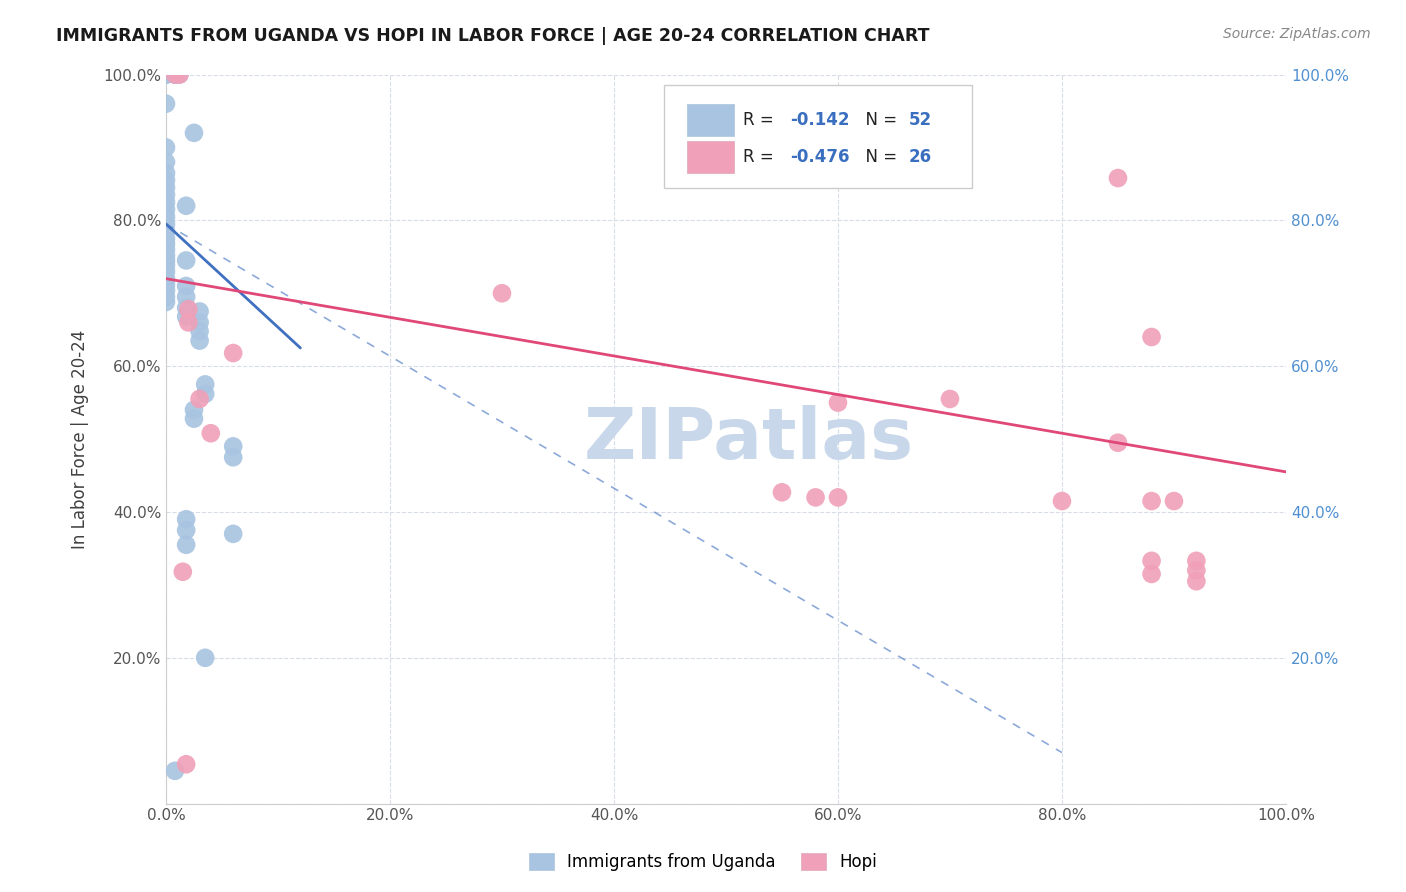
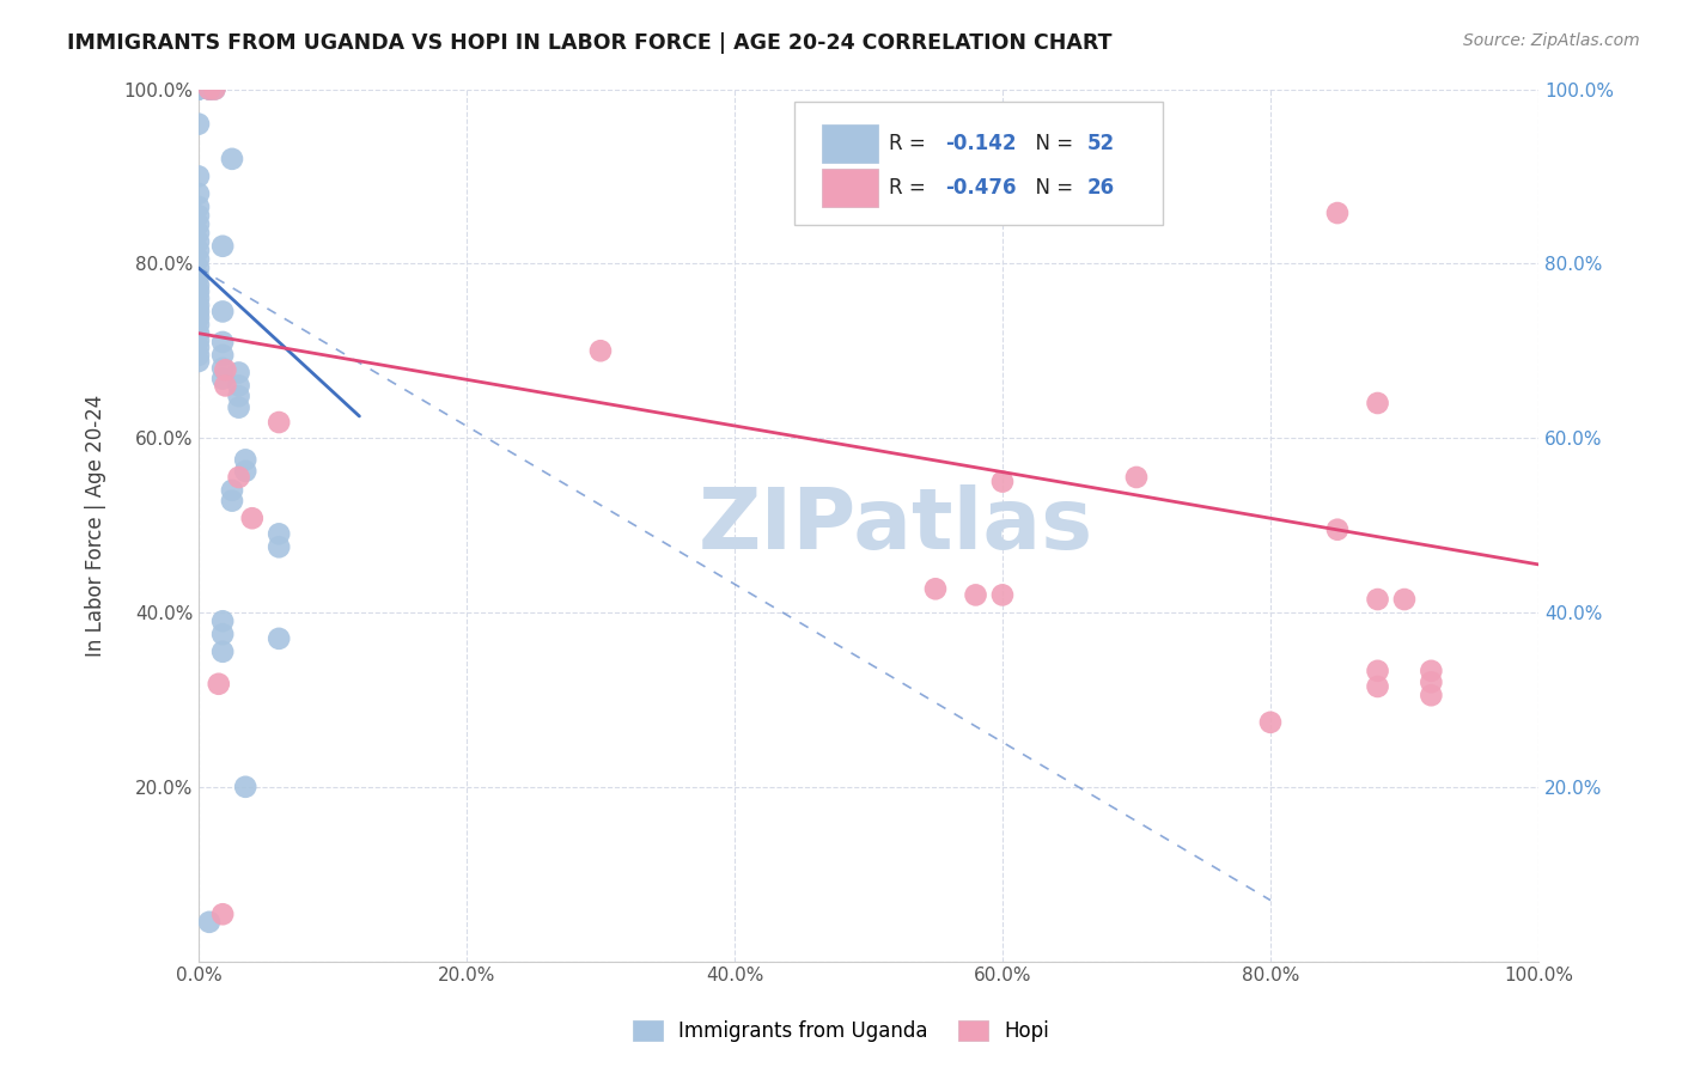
Hopi/80.0%: 41.5% -> 27.4%
